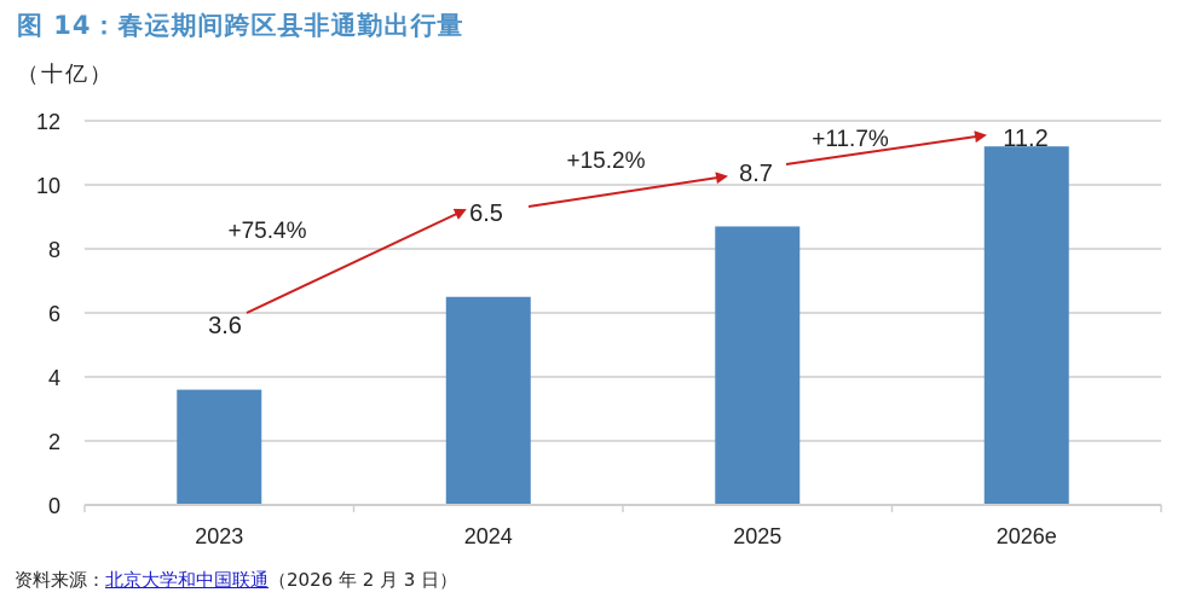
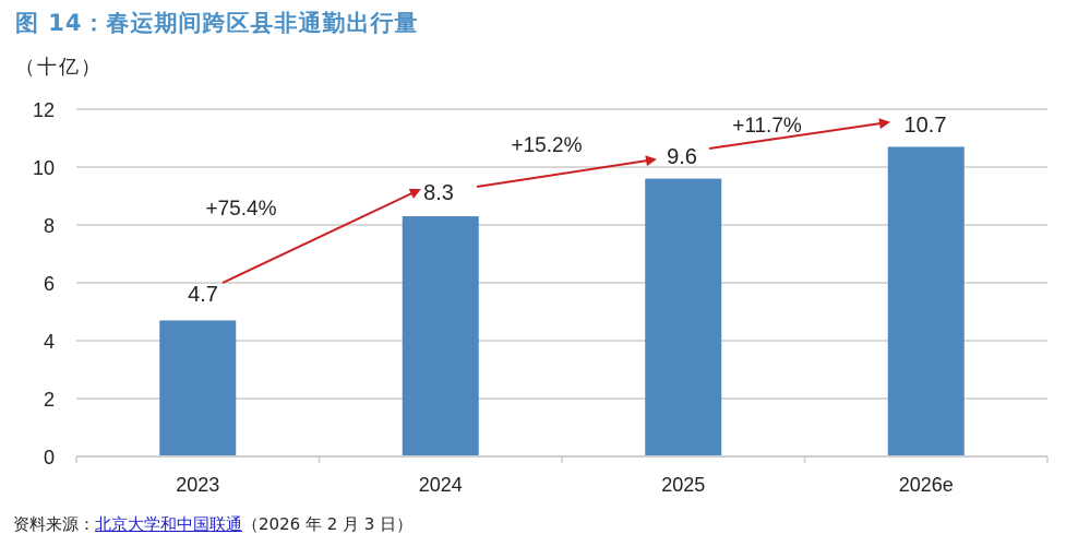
2023: 3.6 -> 4.7
2024: 6.5 -> 8.3
2025: 8.7 -> 9.6
2026e: 11.2 -> 10.7
